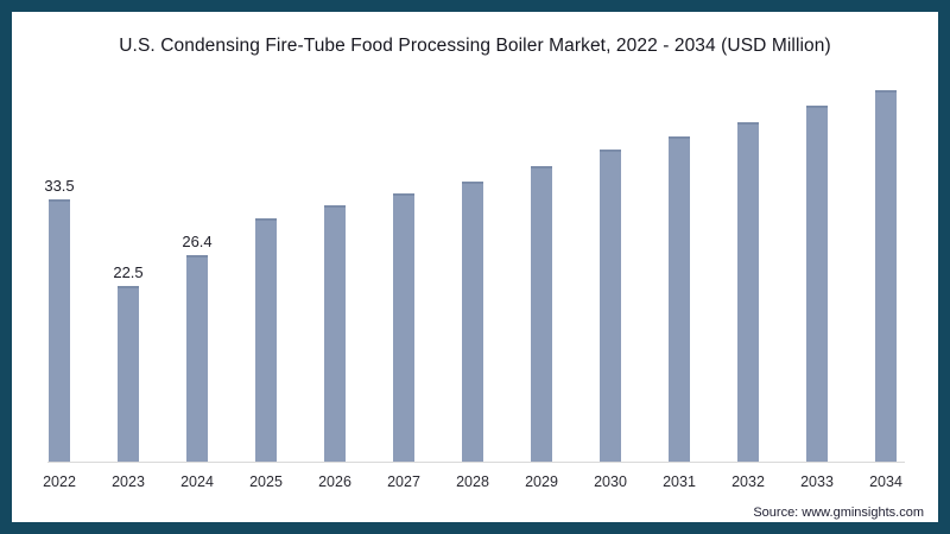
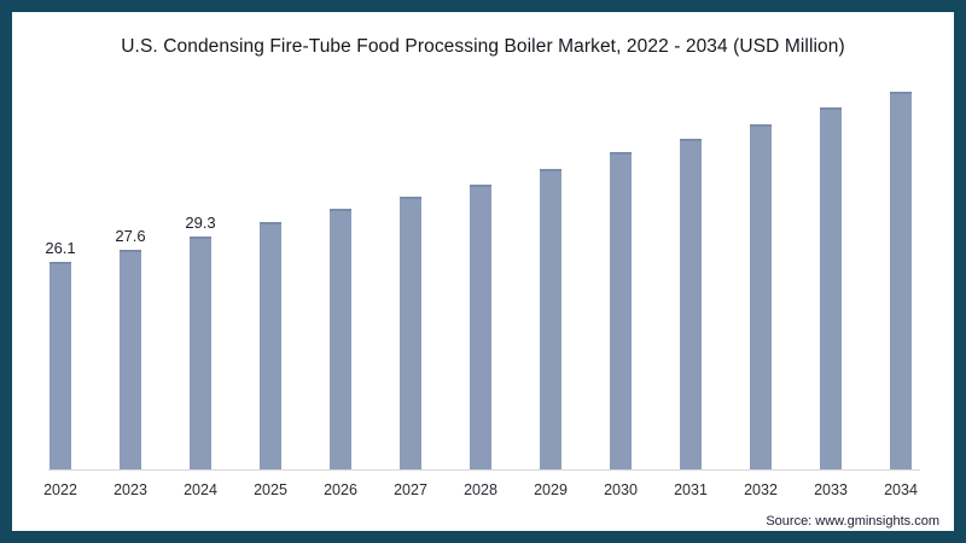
2022: 33.5 -> 26.1
2023: 22.5 -> 27.6
2024: 26.4 -> 29.3
